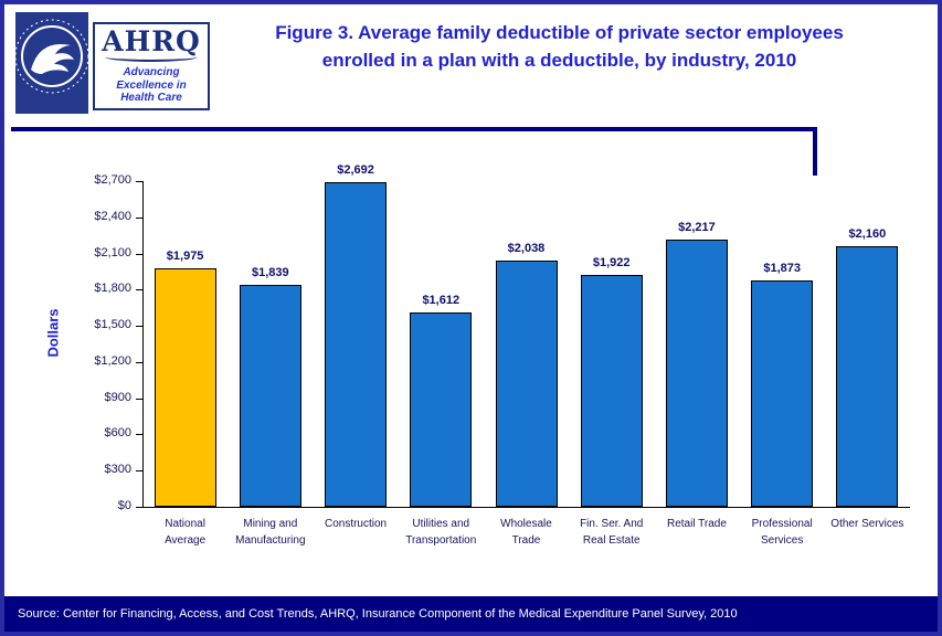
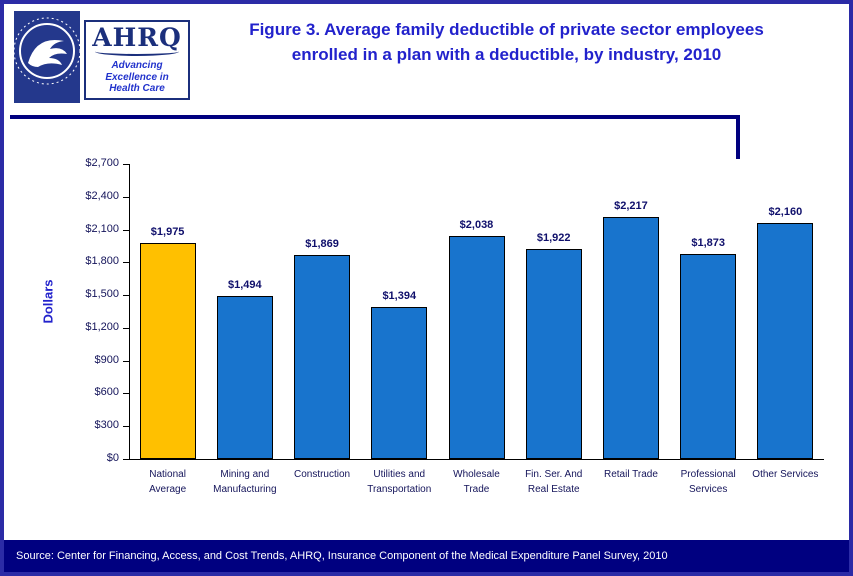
Mining and Manufacturing: $1,839 -> $1,494
Construction: $2,692 -> $1,869
Utilities and Transportation: $1,612 -> $1,394
